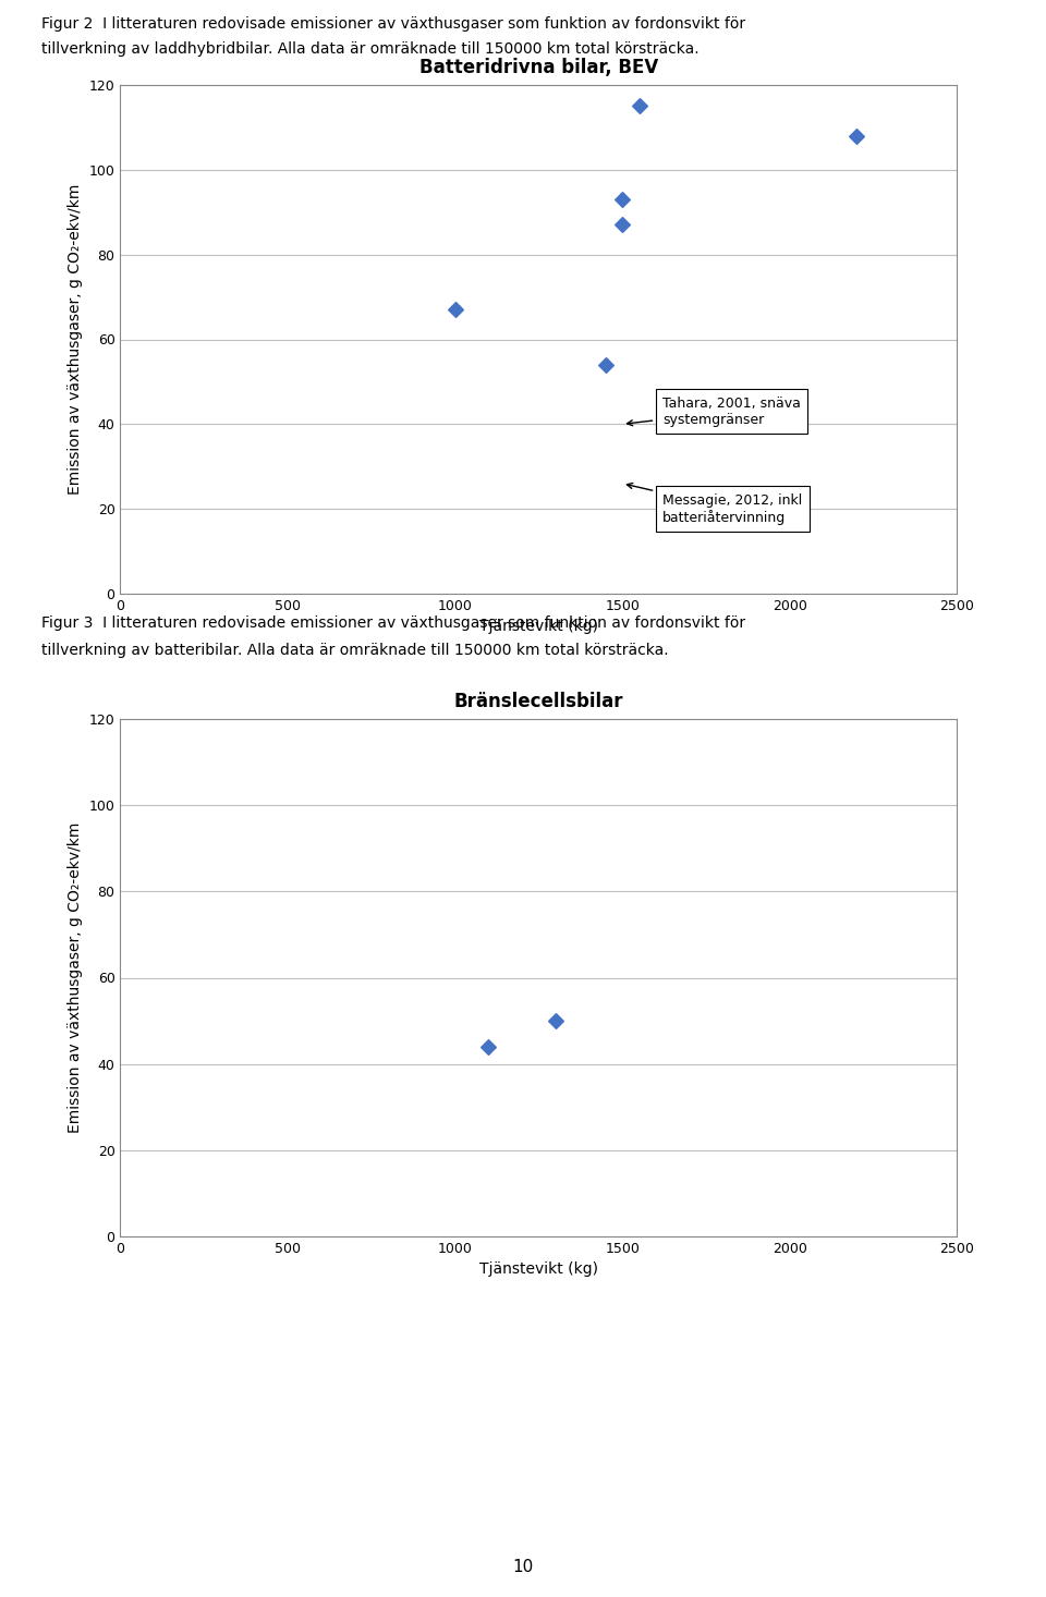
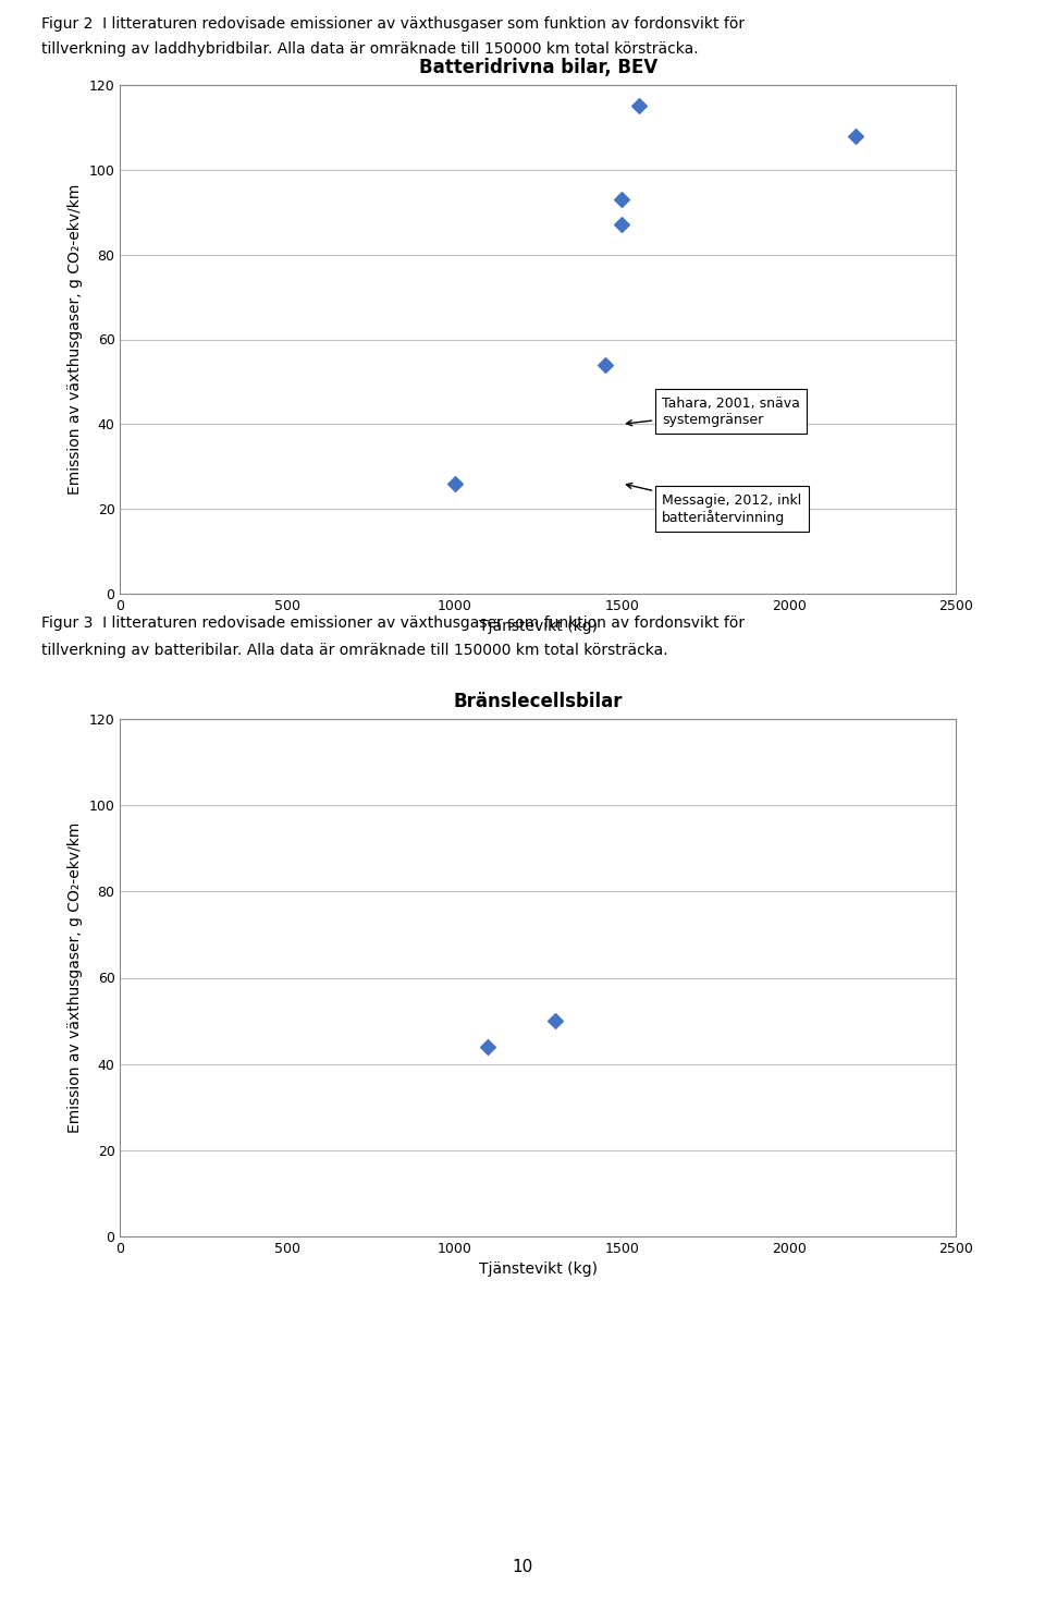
Batteridrivna bilar, BEV/1000: 67 -> 26
